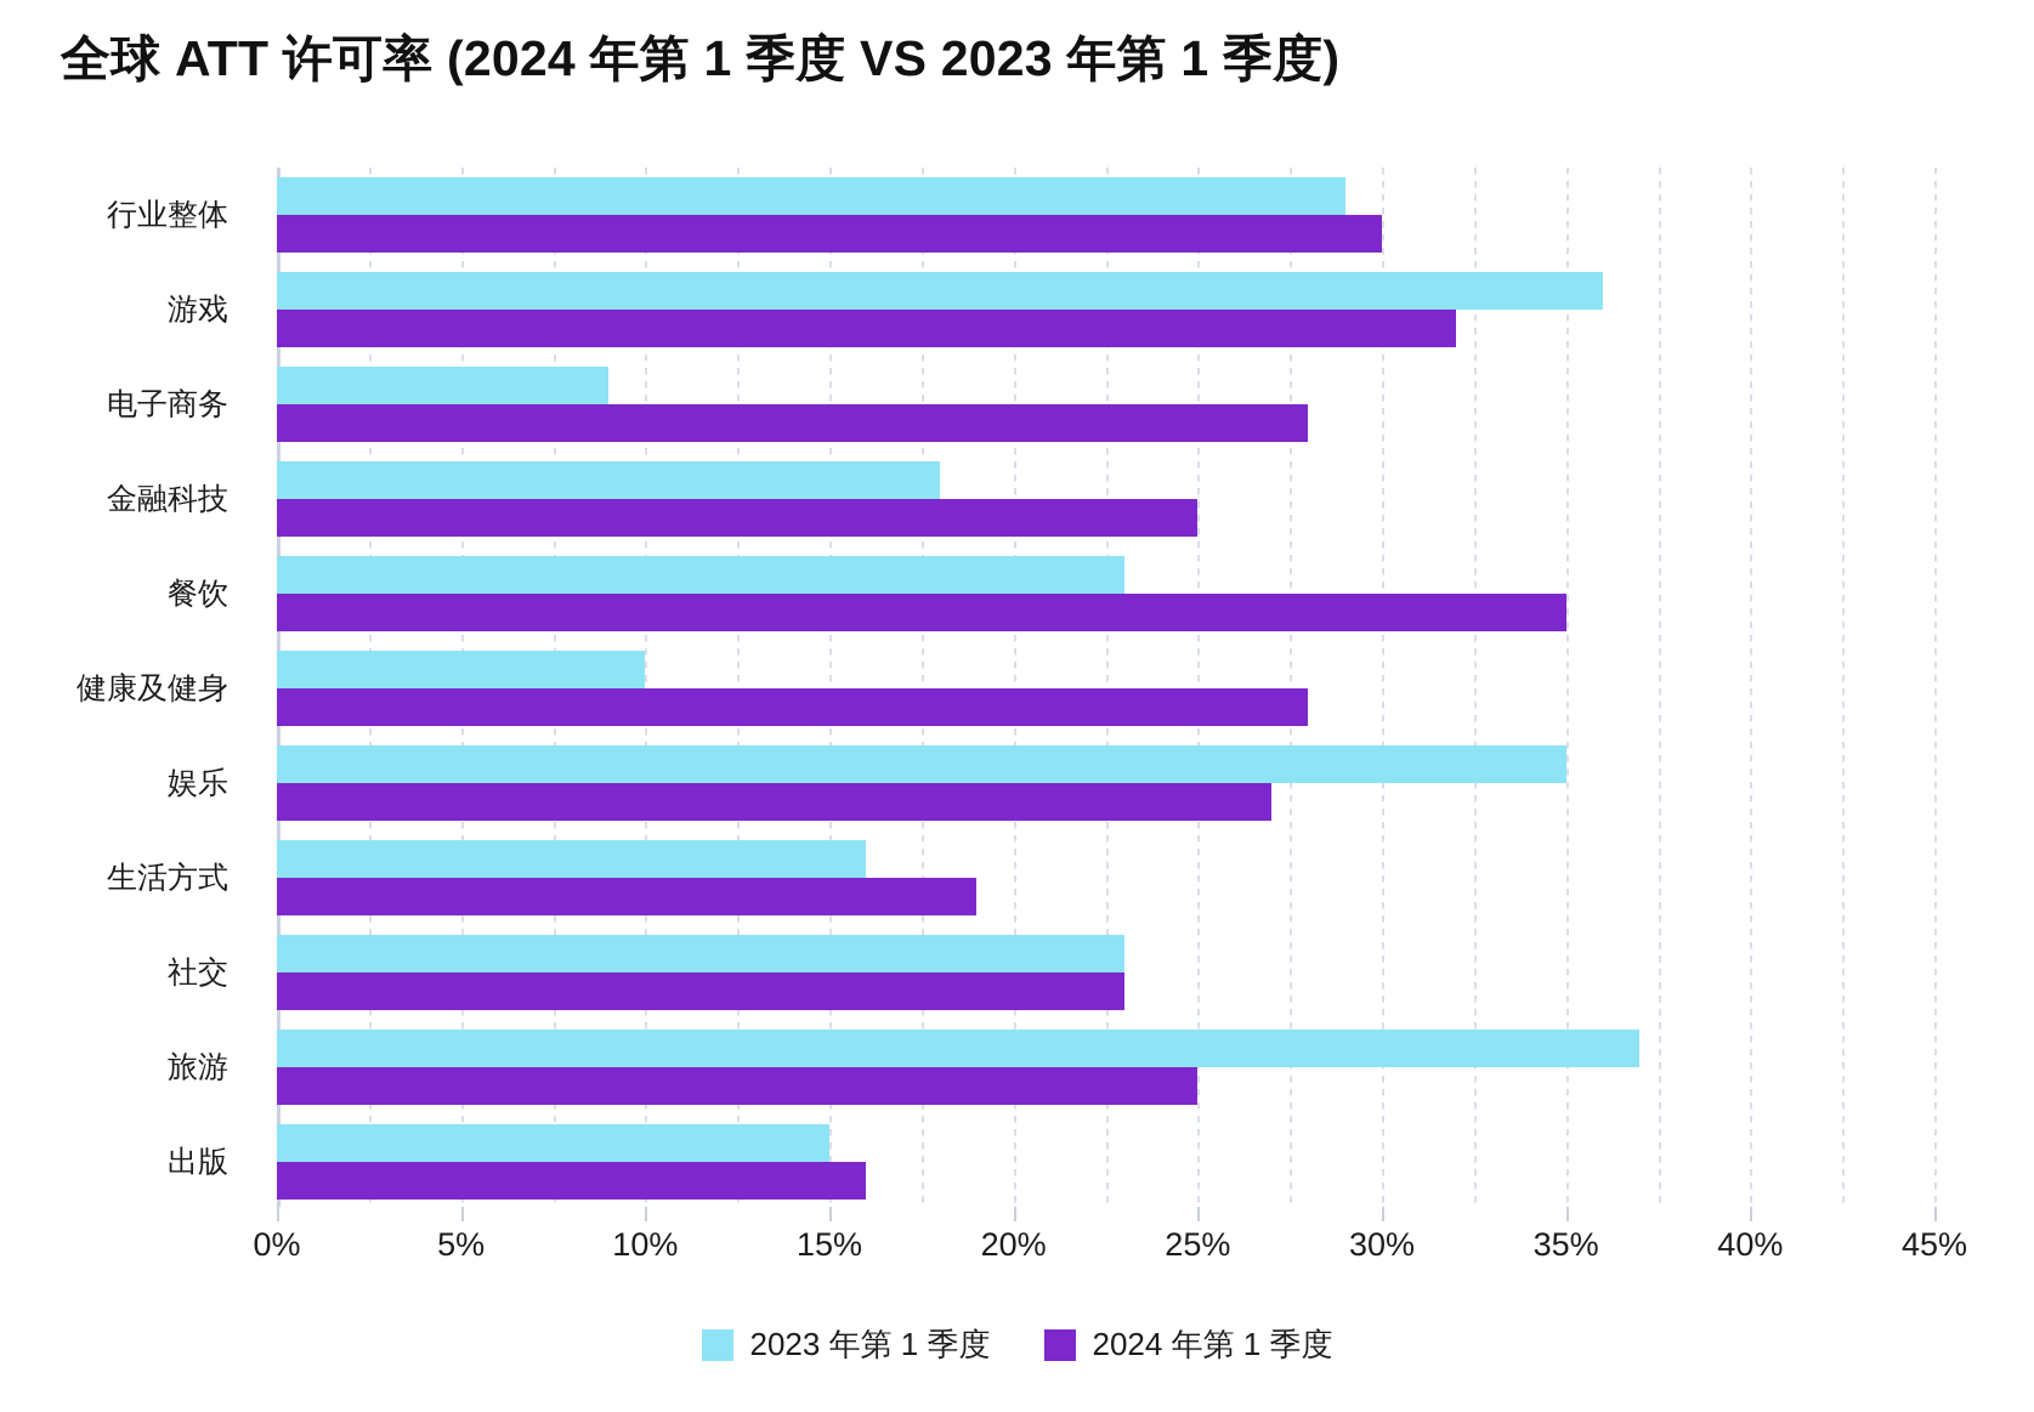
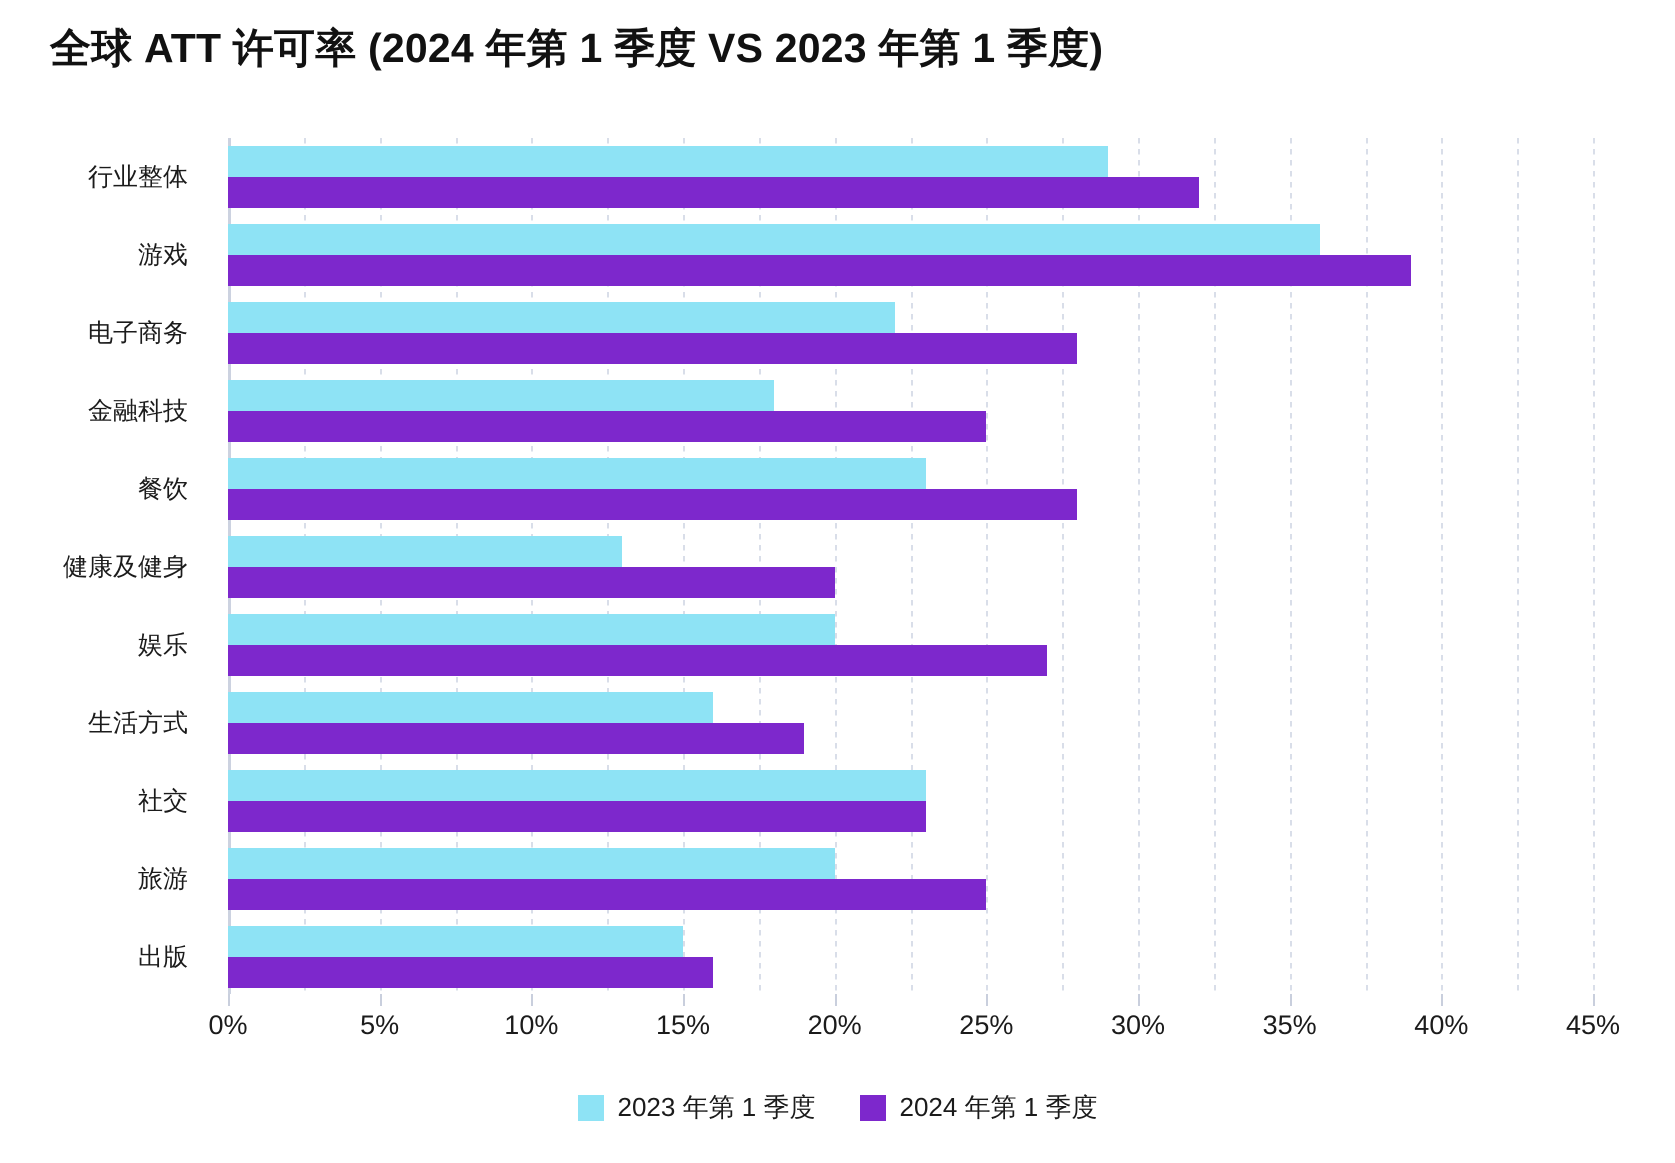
2024 年第 1 季度/行业整体: 30% -> 32%
2024 年第 1 季度/游戏: 32% -> 39%
2023 年第 1 季度/电子商务: 9% -> 22%
2024 年第 1 季度/餐饮: 35% -> 28%
2023 年第 1 季度/健康及健身: 10% -> 13%
2024 年第 1 季度/健康及健身: 28% -> 20%
2023 年第 1 季度/娱乐: 35% -> 20%
2023 年第 1 季度/旅游: 37% -> 20%
